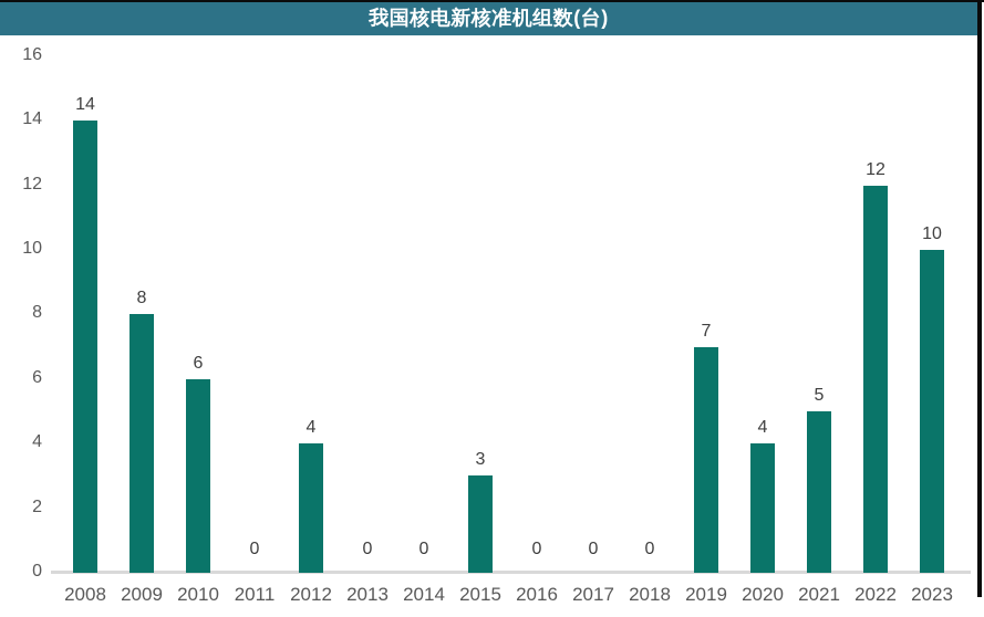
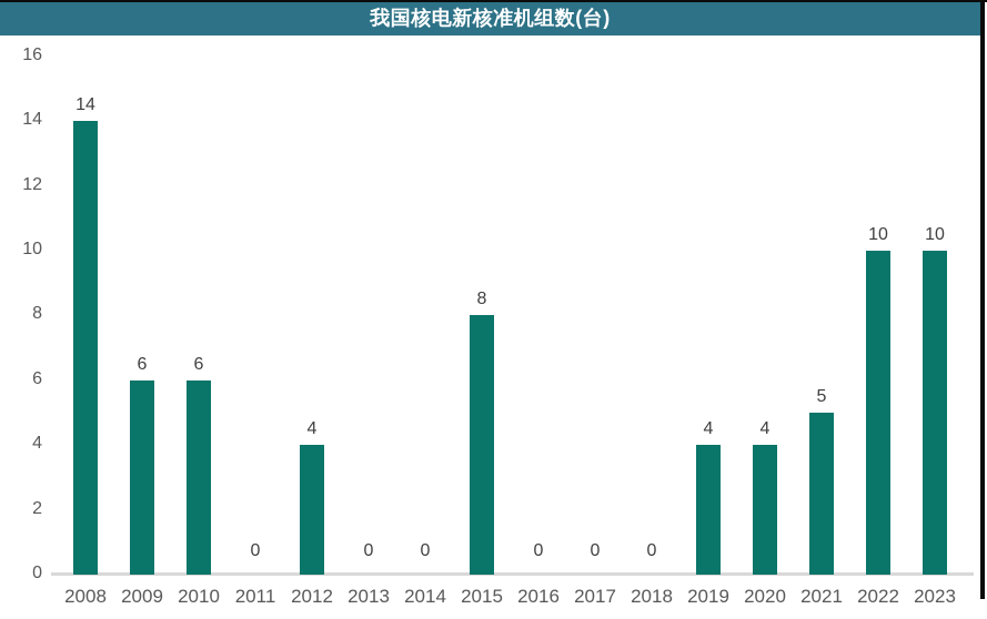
2009: 8 -> 6
2015: 3 -> 8
2019: 7 -> 4
2022: 12 -> 10
